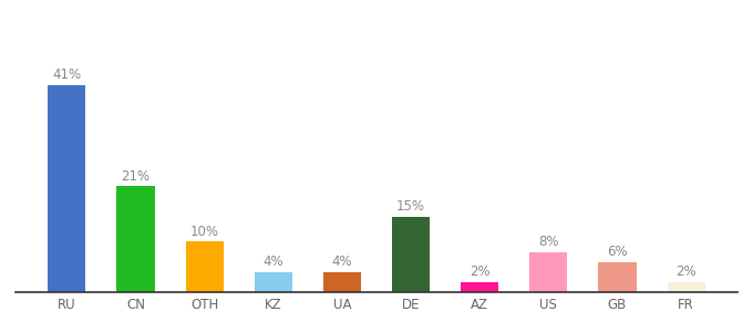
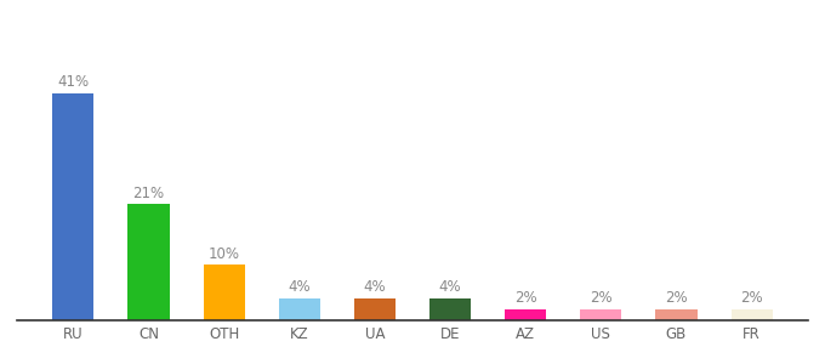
DE: 15% -> 4%
US: 8% -> 2%
GB: 6% -> 2%
